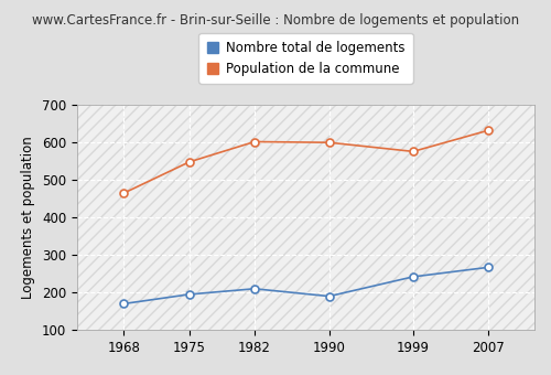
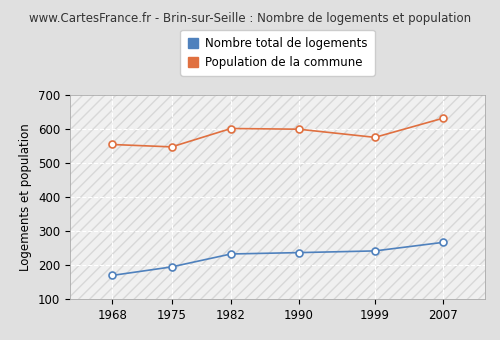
Population de la commune/1968: 465 -> 555
Nombre total de logements/1982: 210 -> 233
Nombre total de logements/1990: 190 -> 237
